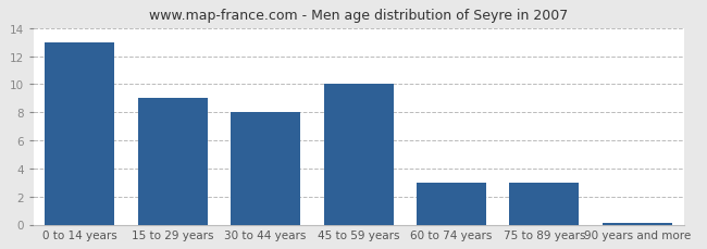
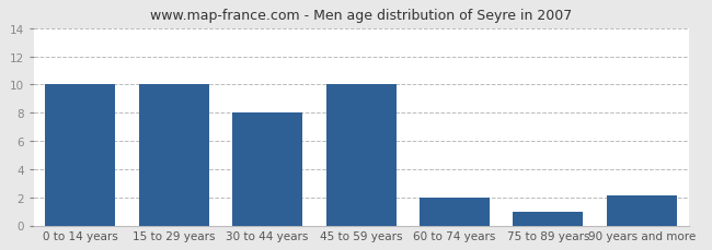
0 to 14 years: 13.0 -> 10.0
15 to 29 years: 9.0 -> 10.0
60 to 74 years: 3.0 -> 2.0
75 to 89 years: 3.0 -> 1.0
90 years and more: 0.1 -> 2.1
